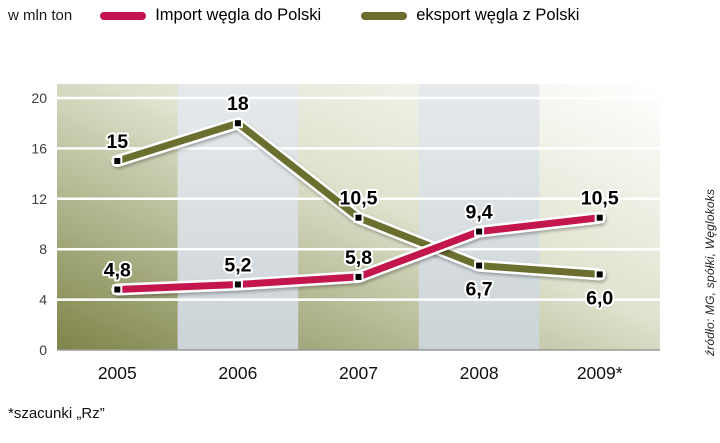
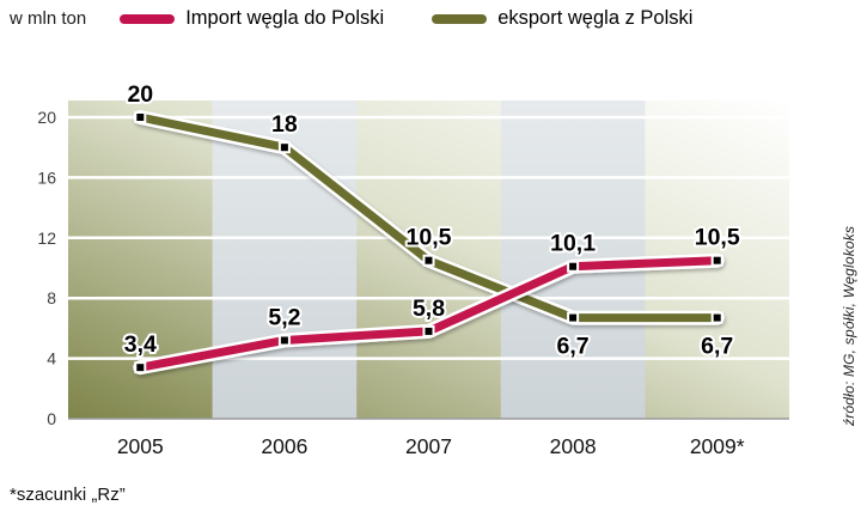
Import węgla do Polski/2005: 4,8 -> 3,4
eksport węgla z Polski/2005: 15 -> 20
Import węgla do Polski/2008: 9,4 -> 10,1
eksport węgla z Polski/2009*: 6,0 -> 6,7
